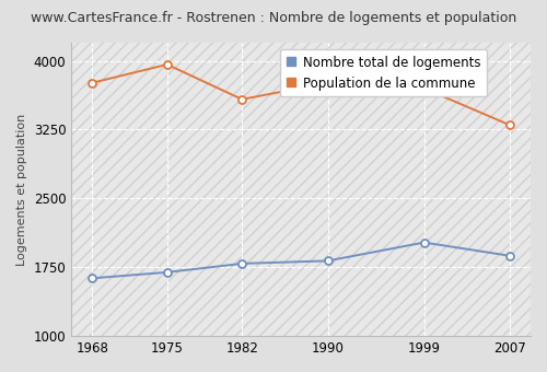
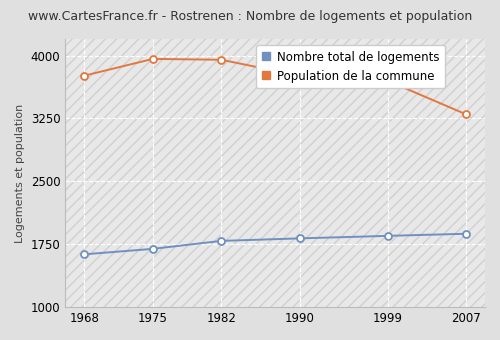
Population de la commune/1982: 3580 -> 3950
Nombre total de logements/1999: 2020 -> 1850
